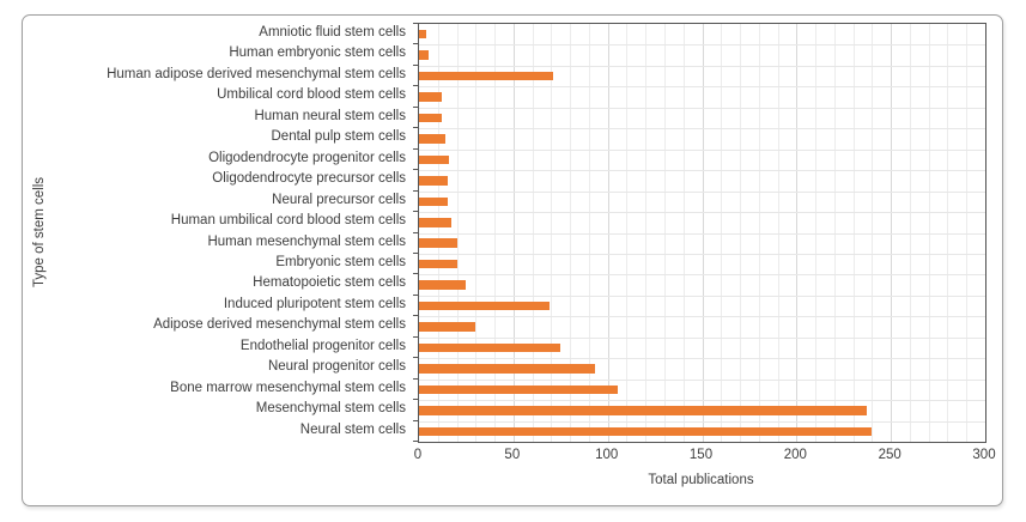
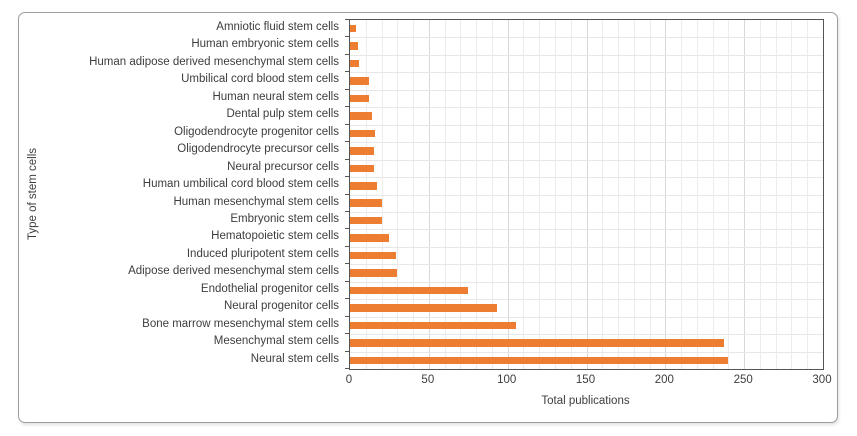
Human adipose derived mesenchymal stem cells: 71 -> 6
Induced pluripotent stem cells: 69 -> 29
